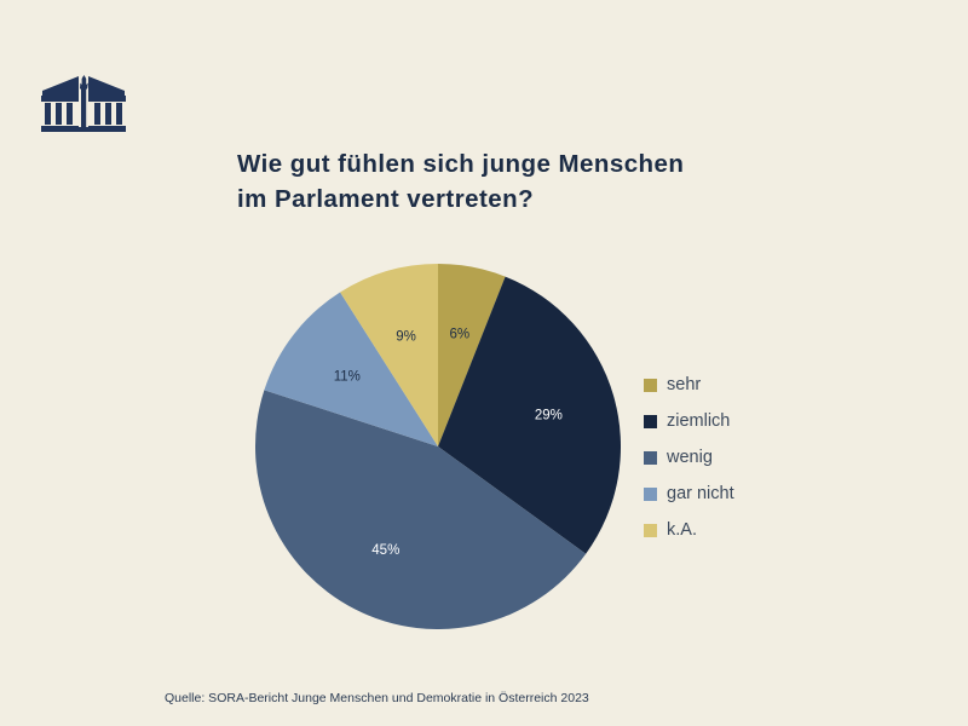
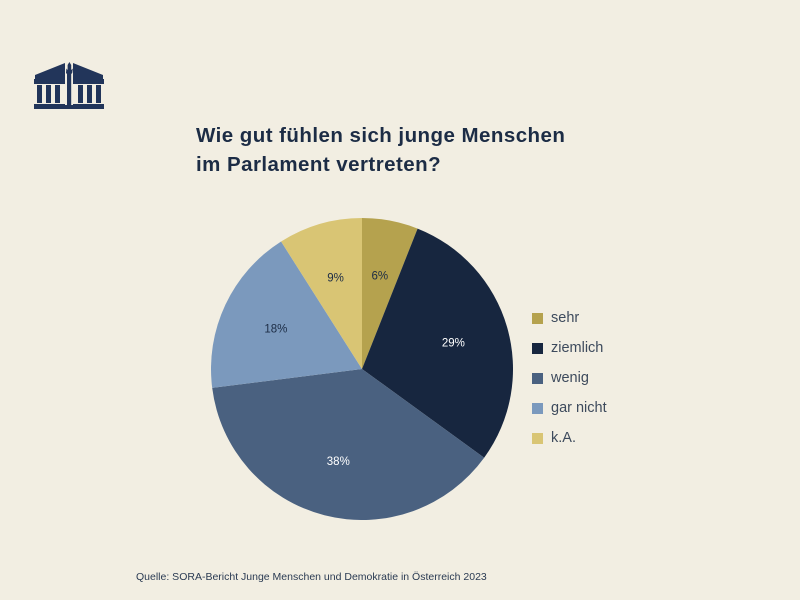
wenig: 45% -> 38%
gar nicht: 11% -> 18%
